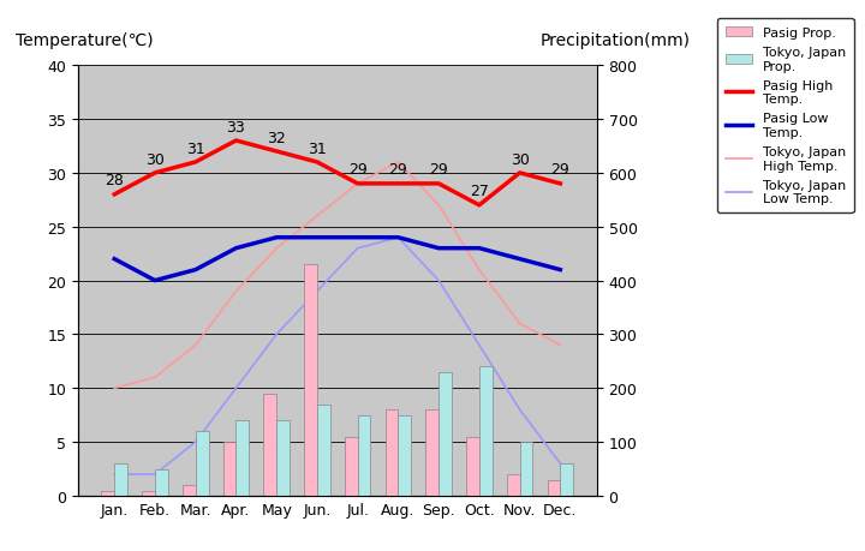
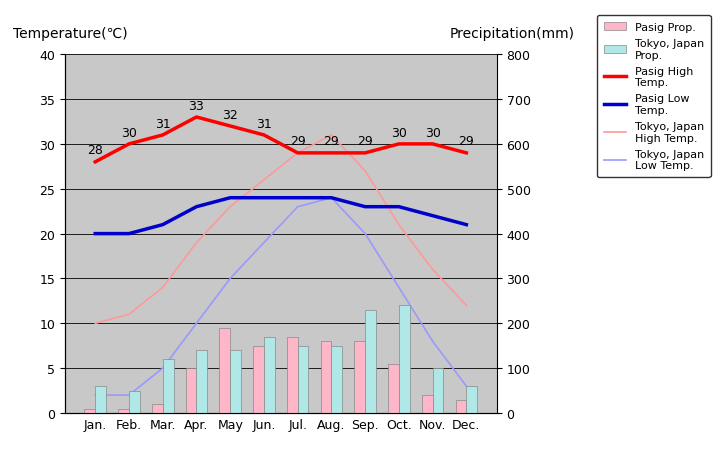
Pasig Low Temp./Jan.: 22 -> 20
Pasig Prop./Jun.: 430 -> 150
Pasig Prop./Jul.: 110 -> 170
Pasig High Temp./Oct.: 27 -> 30
Tokyo, Japan High Temp./Dec.: 14 -> 12
